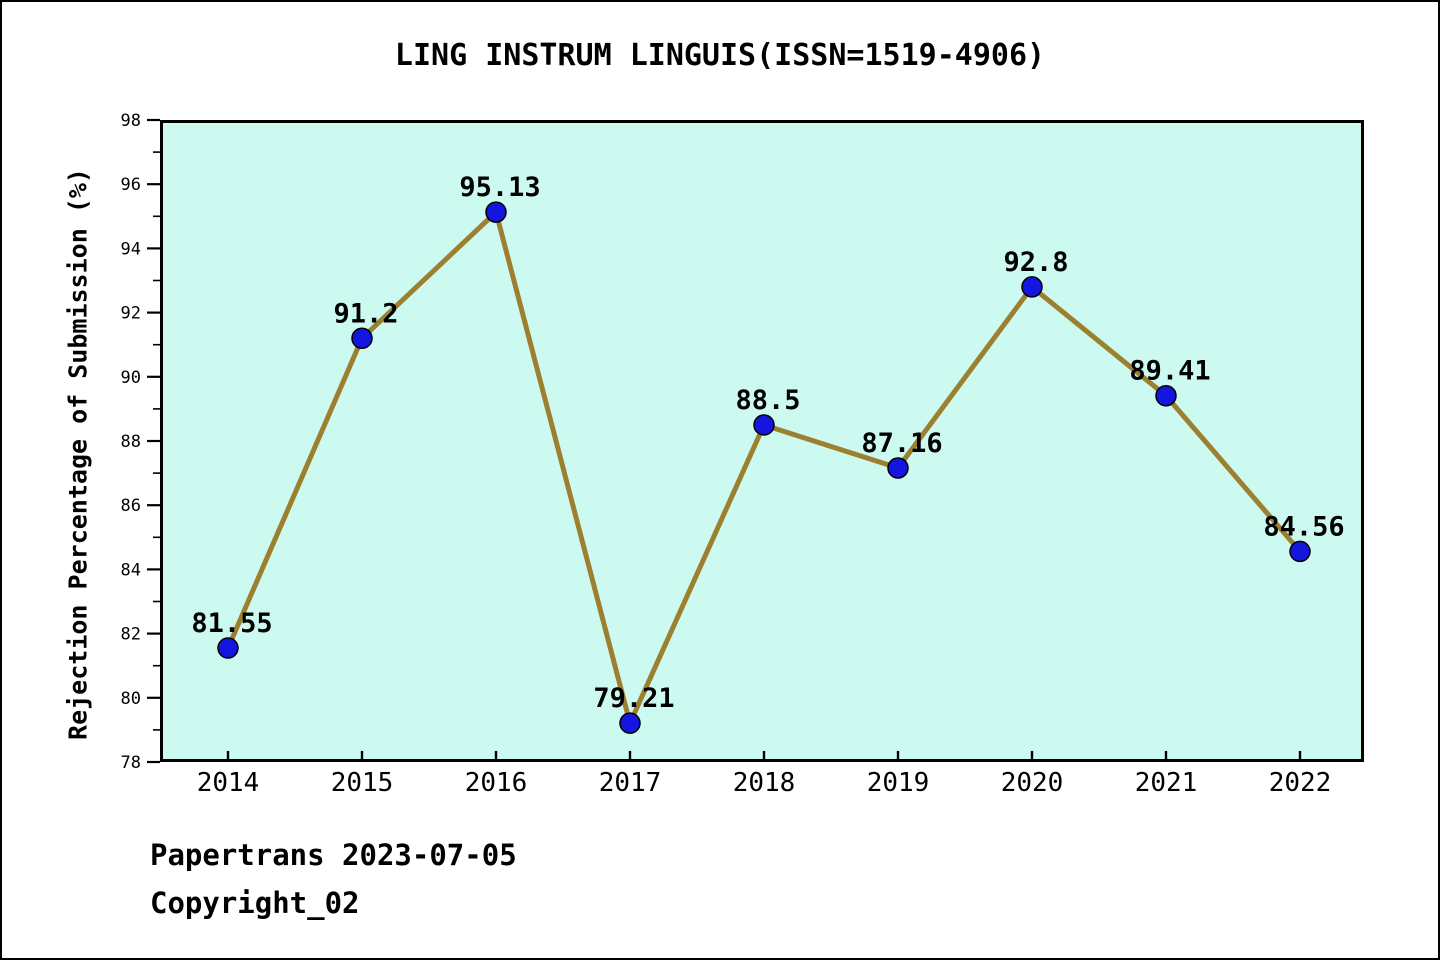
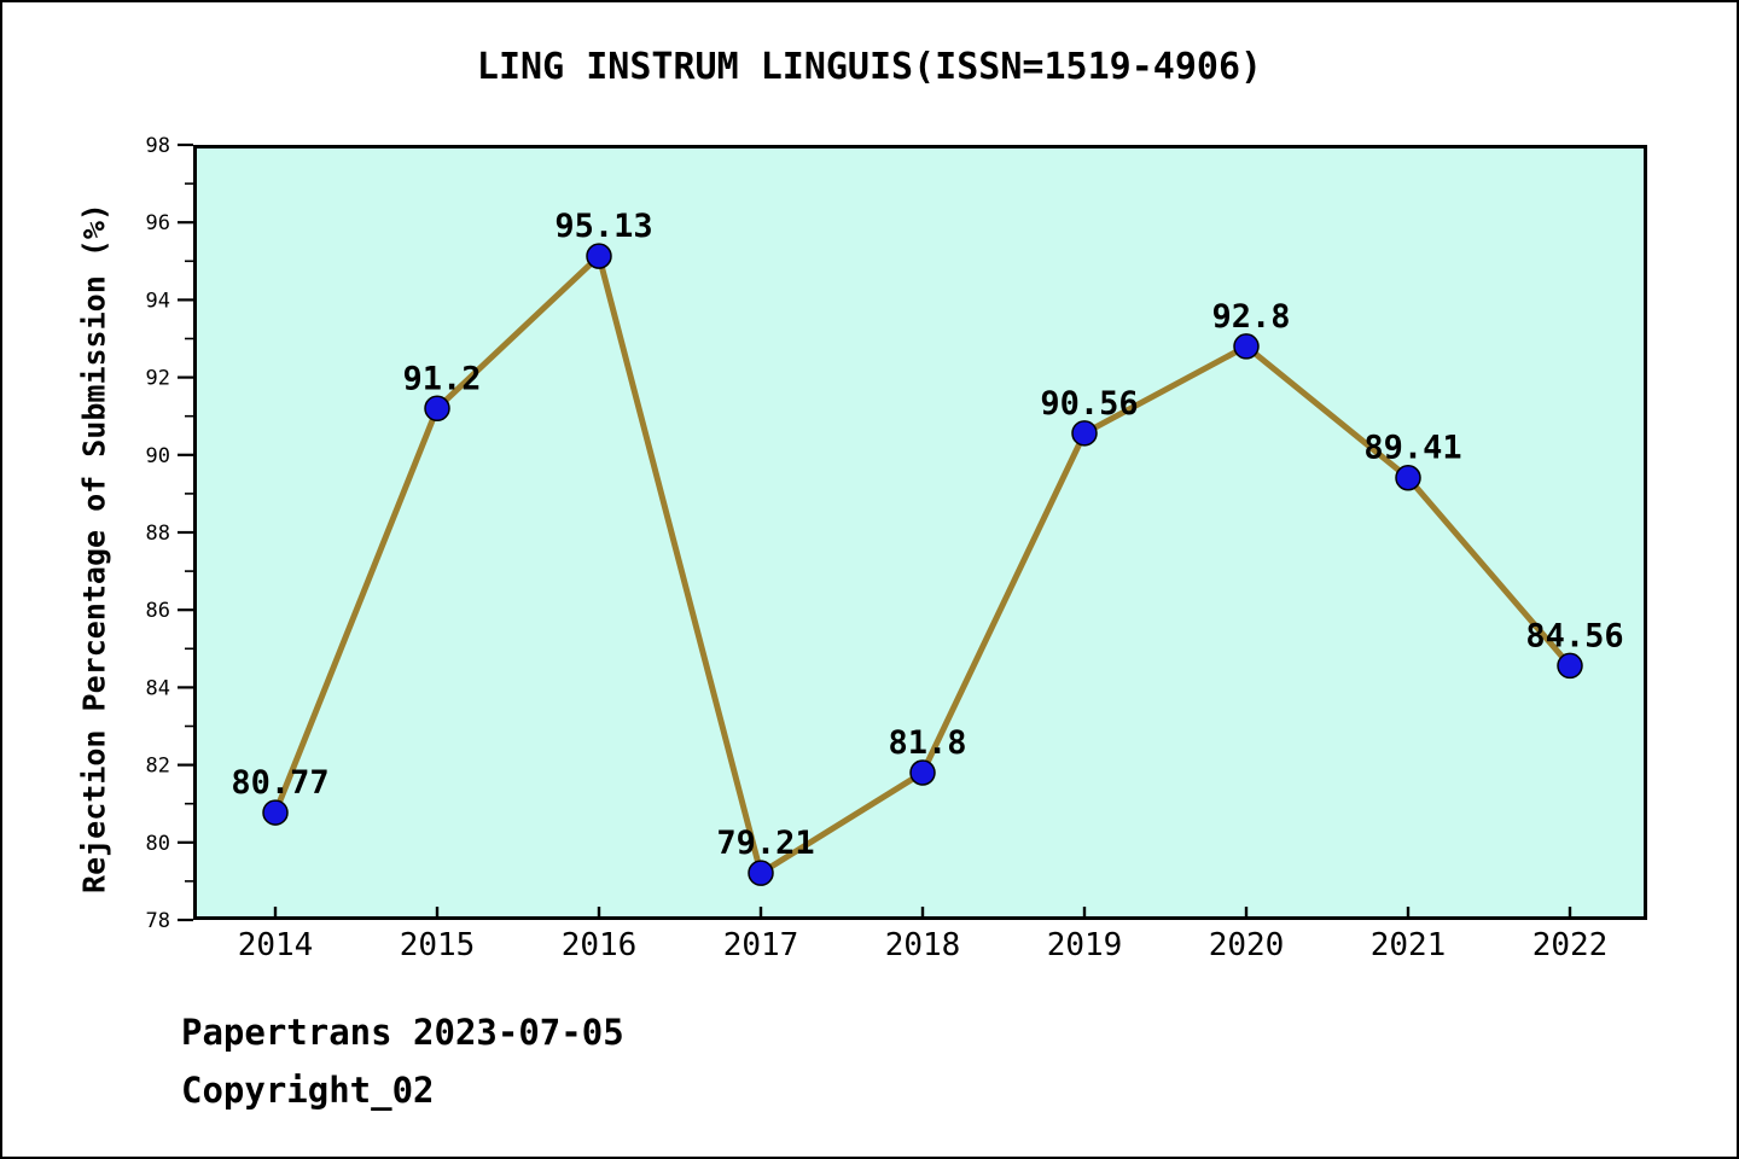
2014: 81.55 -> 80.77
2018: 88.5 -> 81.8
2019: 87.16 -> 90.56
